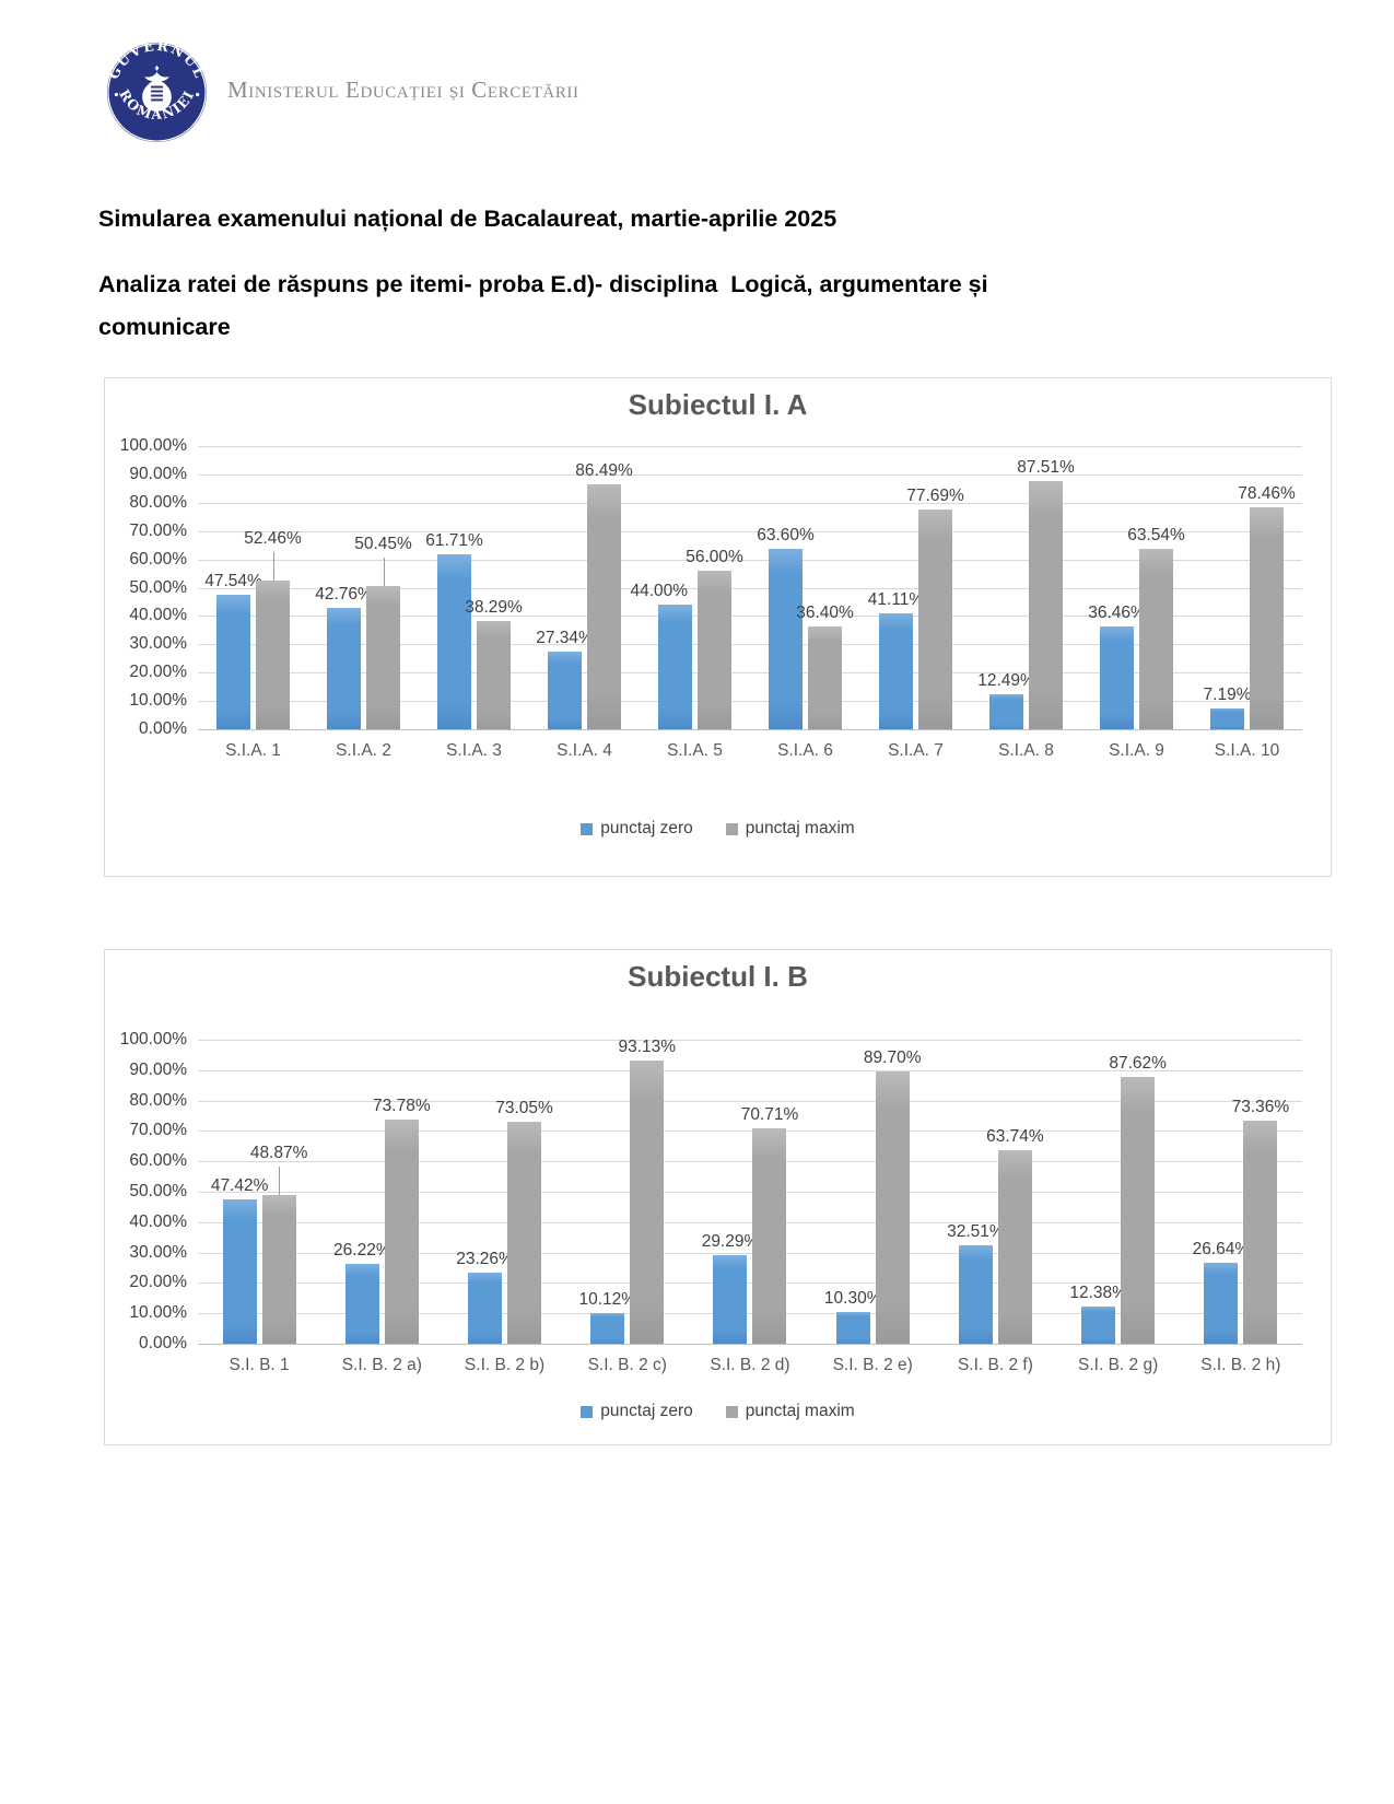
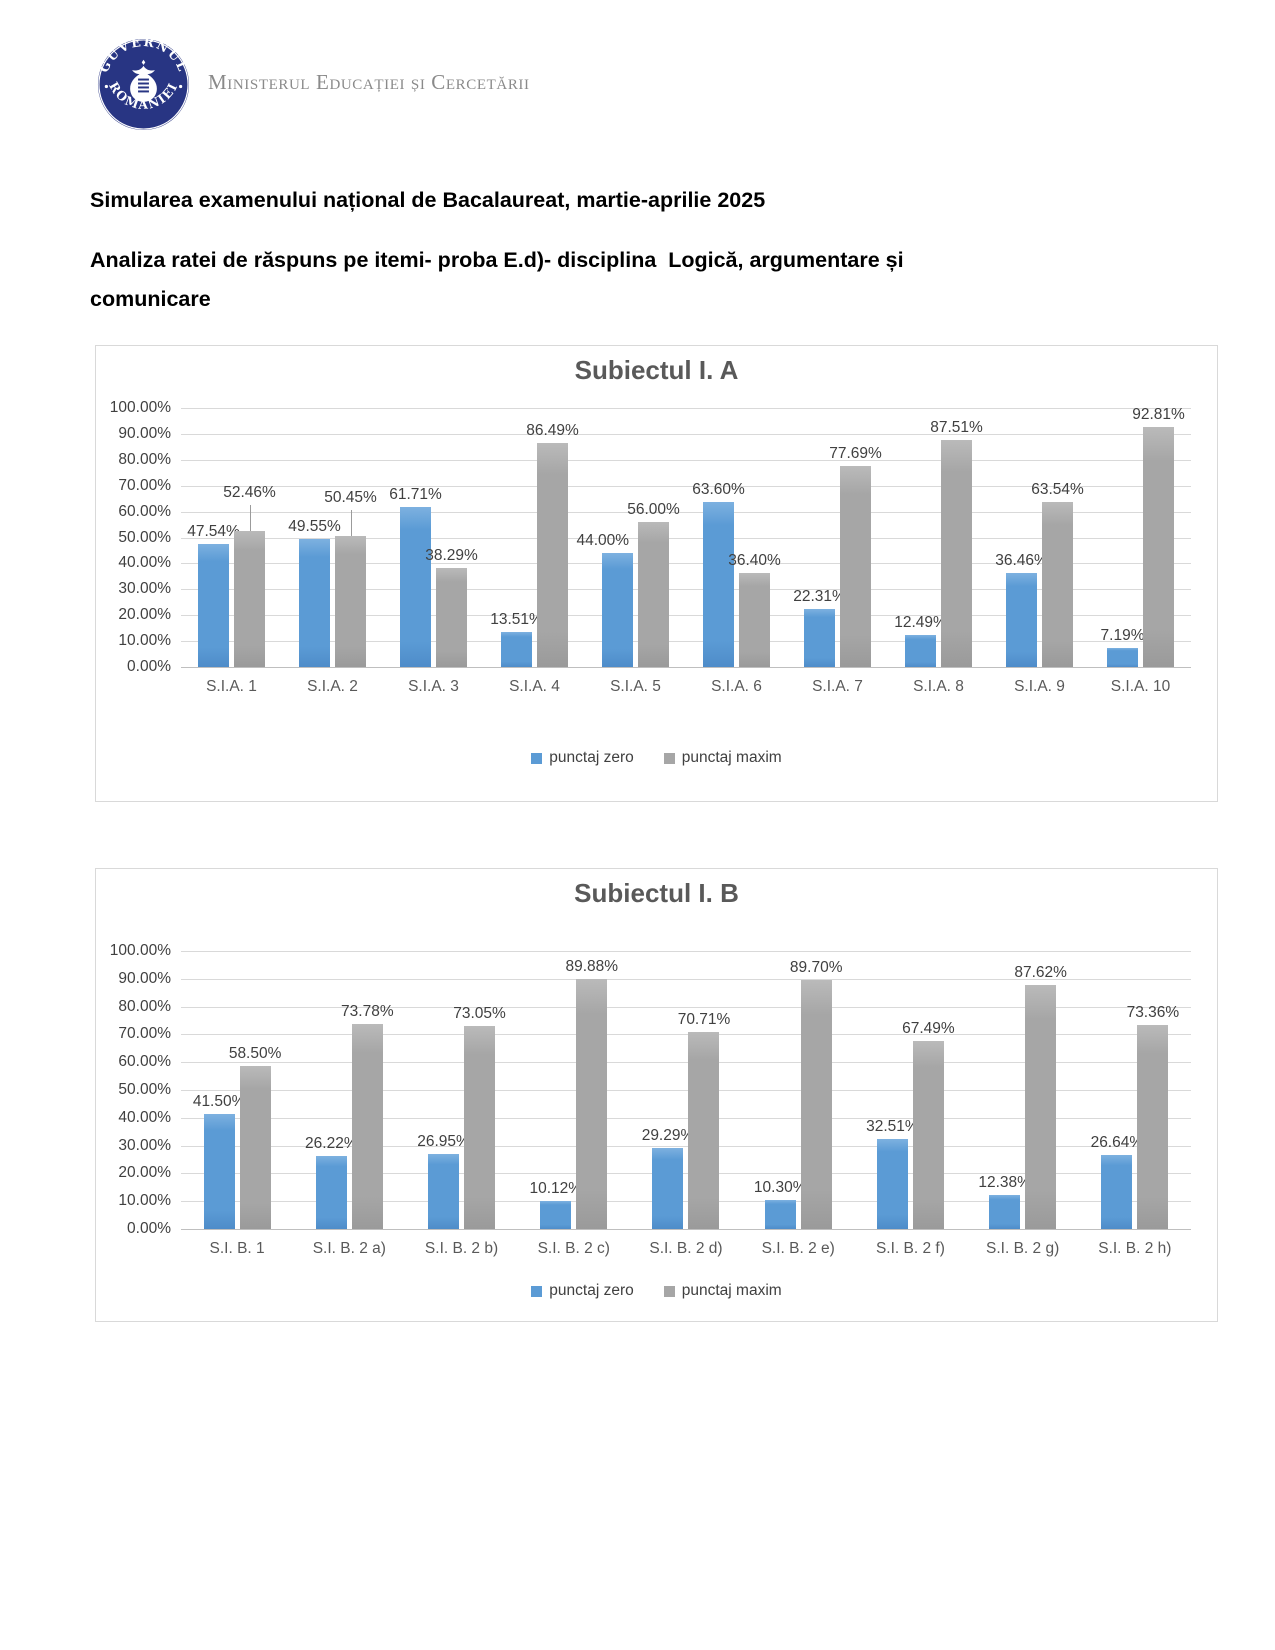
Subiectul I. A/punctaj zero/S.I.A. 2: 42.76% -> 49.55%
Subiectul I. A/punctaj zero/S.I.A. 4: 27.34% -> 13.51%
Subiectul I. A/punctaj zero/S.I.A. 7: 41.11% -> 22.31%
Subiectul I. A/punctaj maxim/S.I.A. 10: 78.46% -> 92.81%
Subiectul I. B/punctaj zero/S.I. B. 1: 47.42% -> 41.50%
Subiectul I. B/punctaj maxim/S.I. B. 1: 48.87% -> 58.50%
Subiectul I. B/punctaj zero/S.I. B. 2 b): 23.26% -> 26.95%
Subiectul I. B/punctaj maxim/S.I. B. 2 c): 93.13% -> 89.88%
Subiectul I. B/punctaj maxim/S.I. B. 2 f): 63.74% -> 67.49%
